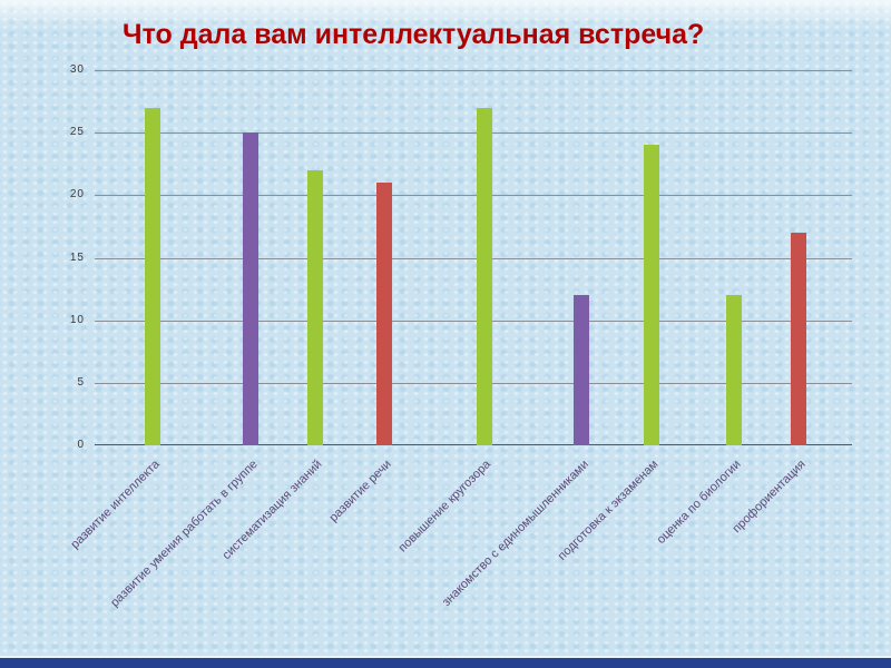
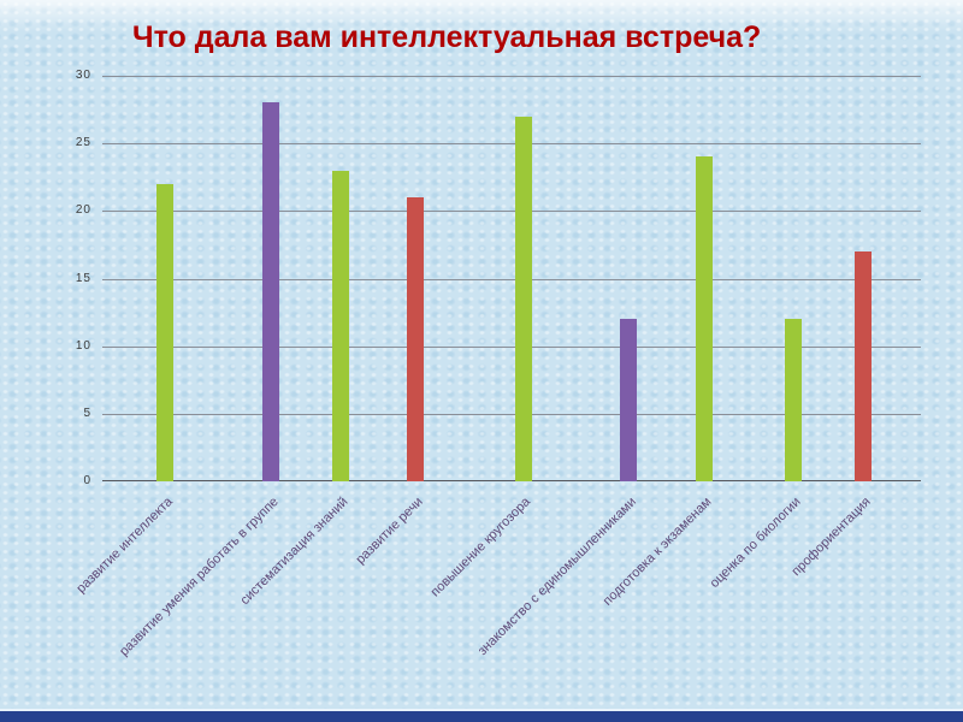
развитие интеллекта: 27 -> 22
развитие умения работать в группе: 25 -> 28
систематизация знаний: 22 -> 23
